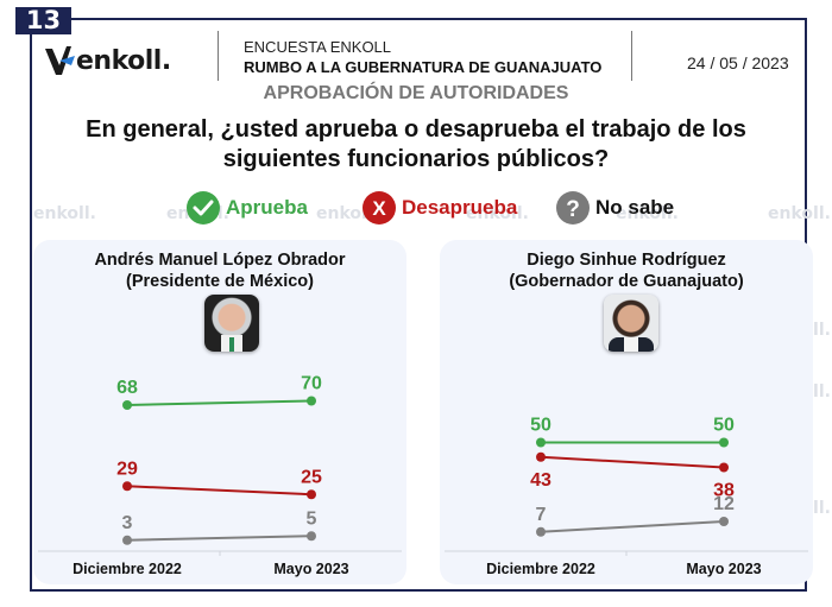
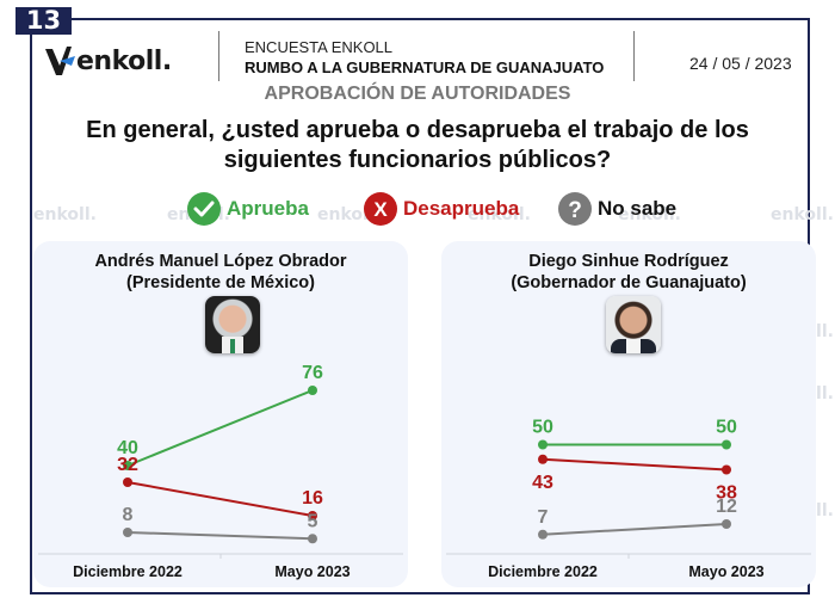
Andrés Manuel López Obrador/Aprueba/Diciembre 2022: 68 -> 40
Andrés Manuel López Obrador/Desaprueba/Diciembre 2022: 29 -> 32
Andrés Manuel López Obrador/No sabe/Diciembre 2022: 3 -> 8
Andrés Manuel López Obrador/Aprueba/Mayo 2023: 70 -> 76
Andrés Manuel López Obrador/Desaprueba/Mayo 2023: 25 -> 16
